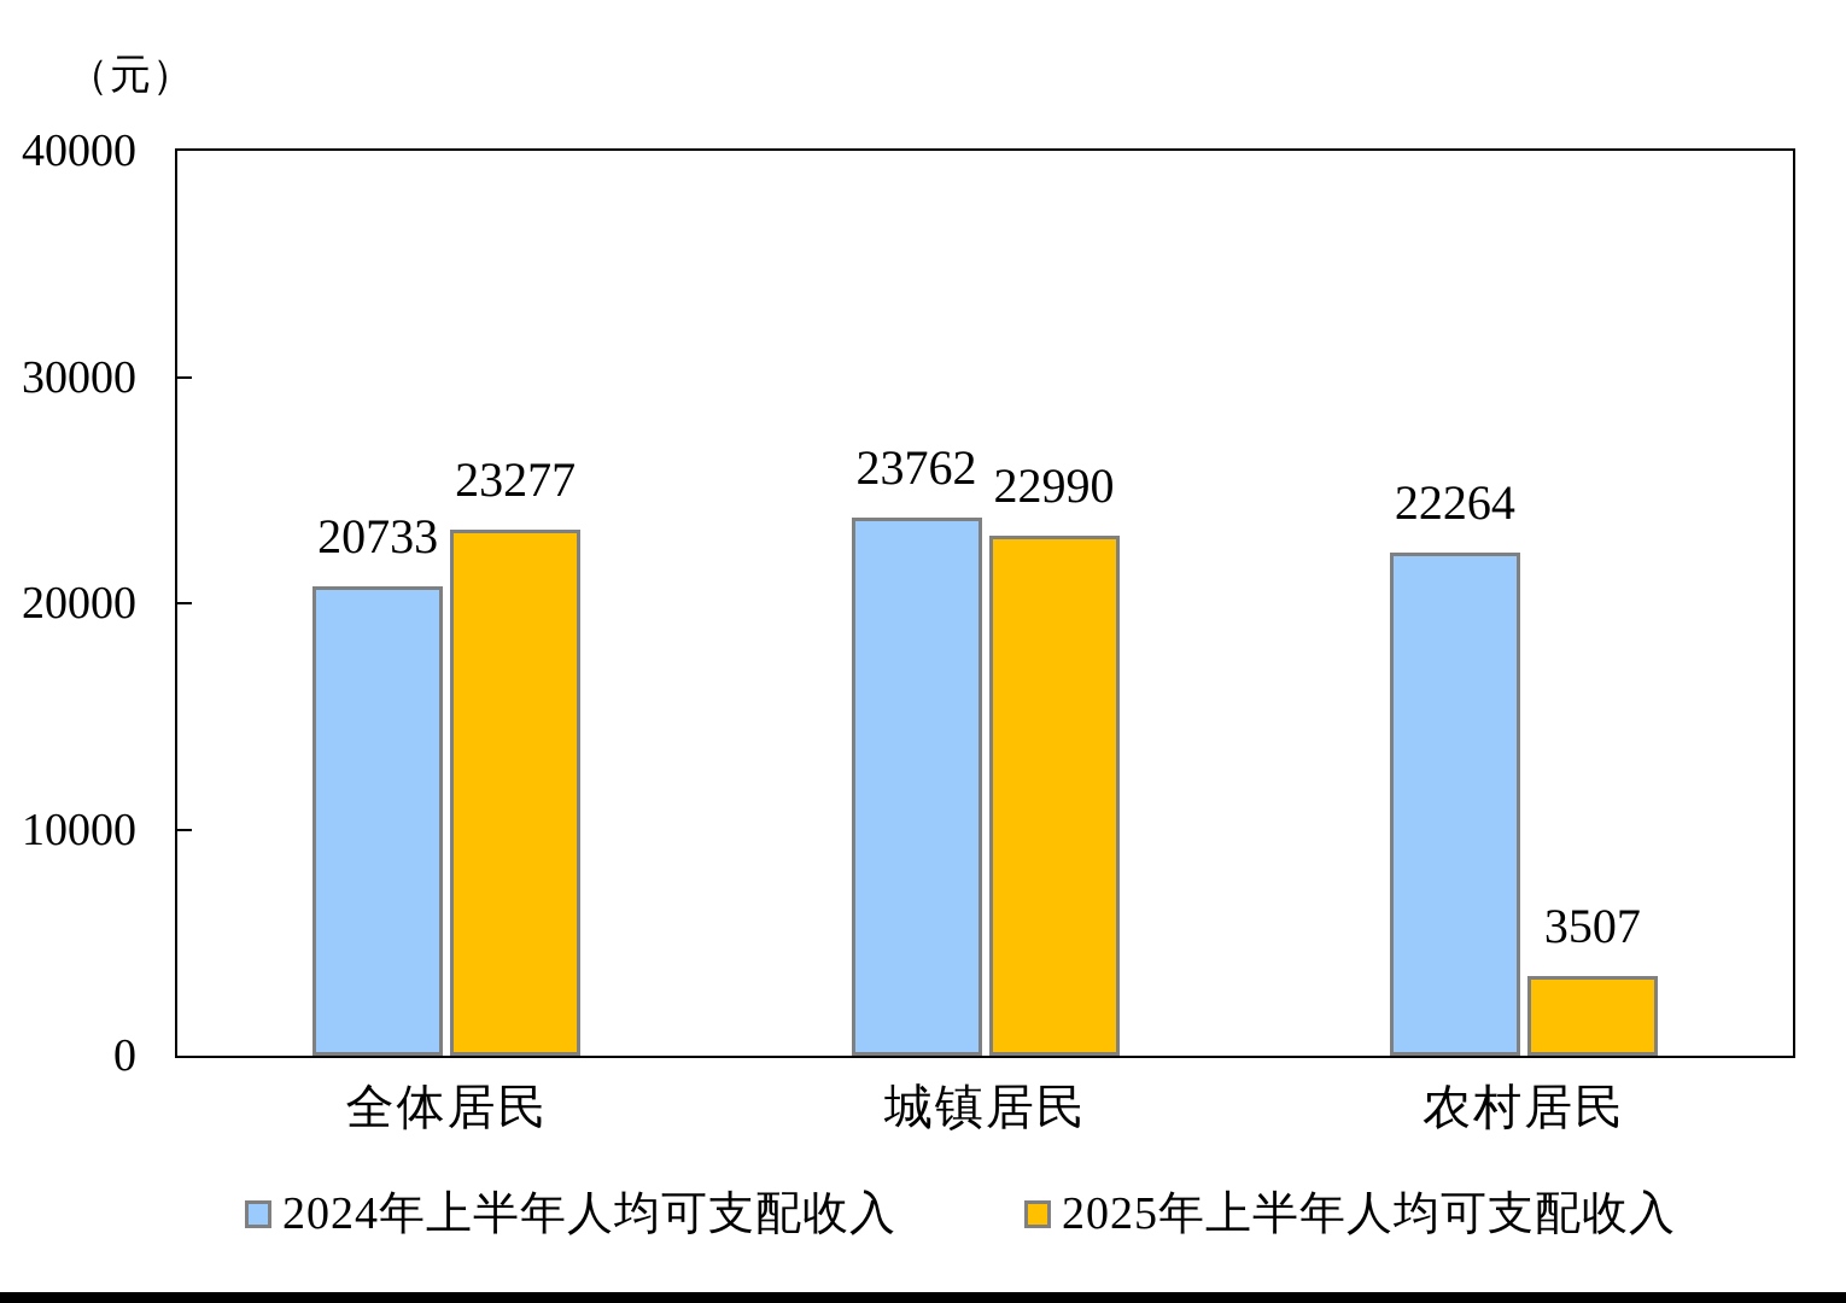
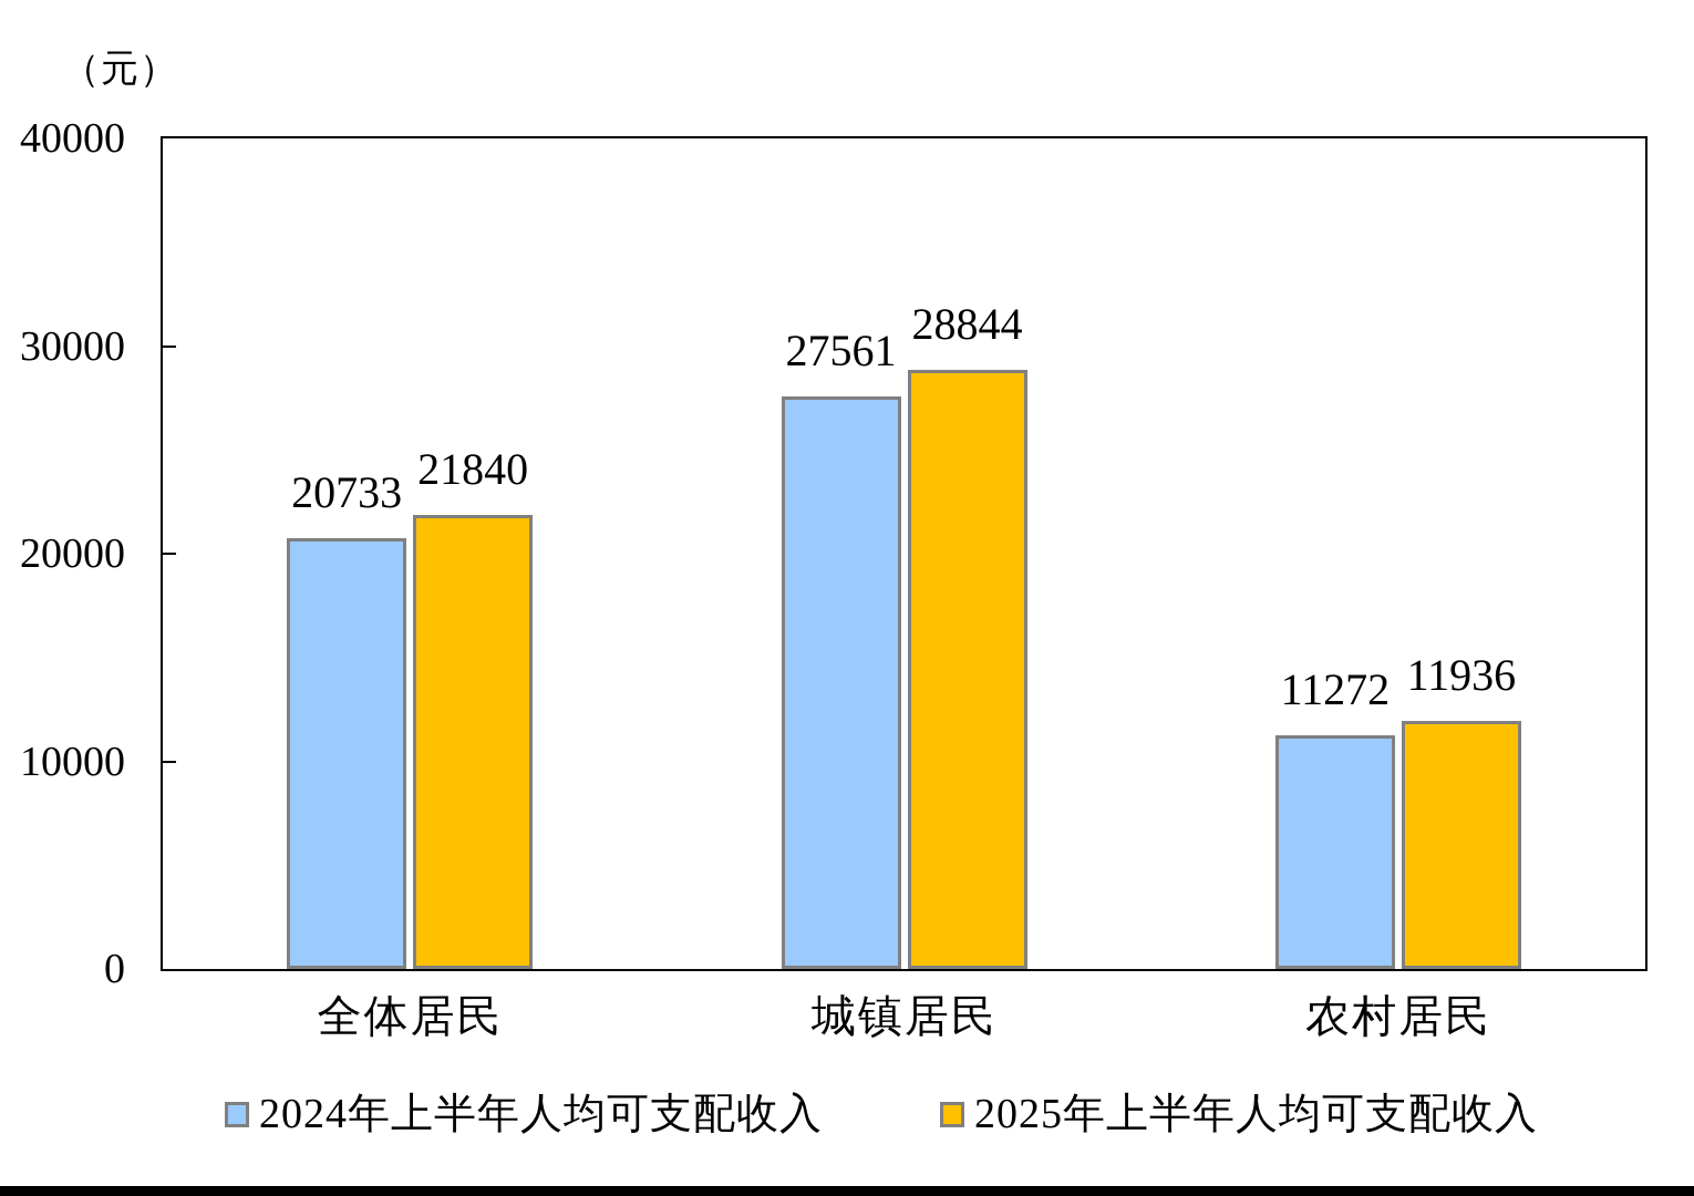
2025年上半年人均可支配收入/全体居民: 23277 -> 21840
2024年上半年人均可支配收入/城镇居民: 23762 -> 27561
2025年上半年人均可支配收入/城镇居民: 22990 -> 28844
2024年上半年人均可支配收入/农村居民: 22264 -> 11272
2025年上半年人均可支配收入/农村居民: 3507 -> 11936
